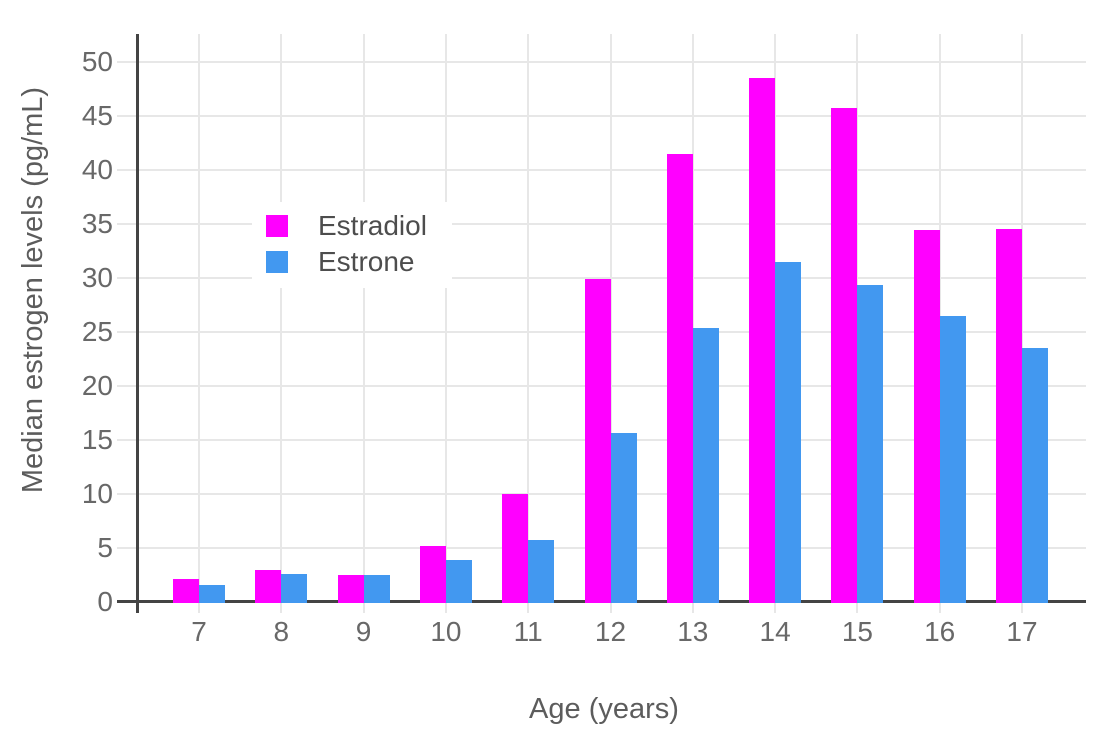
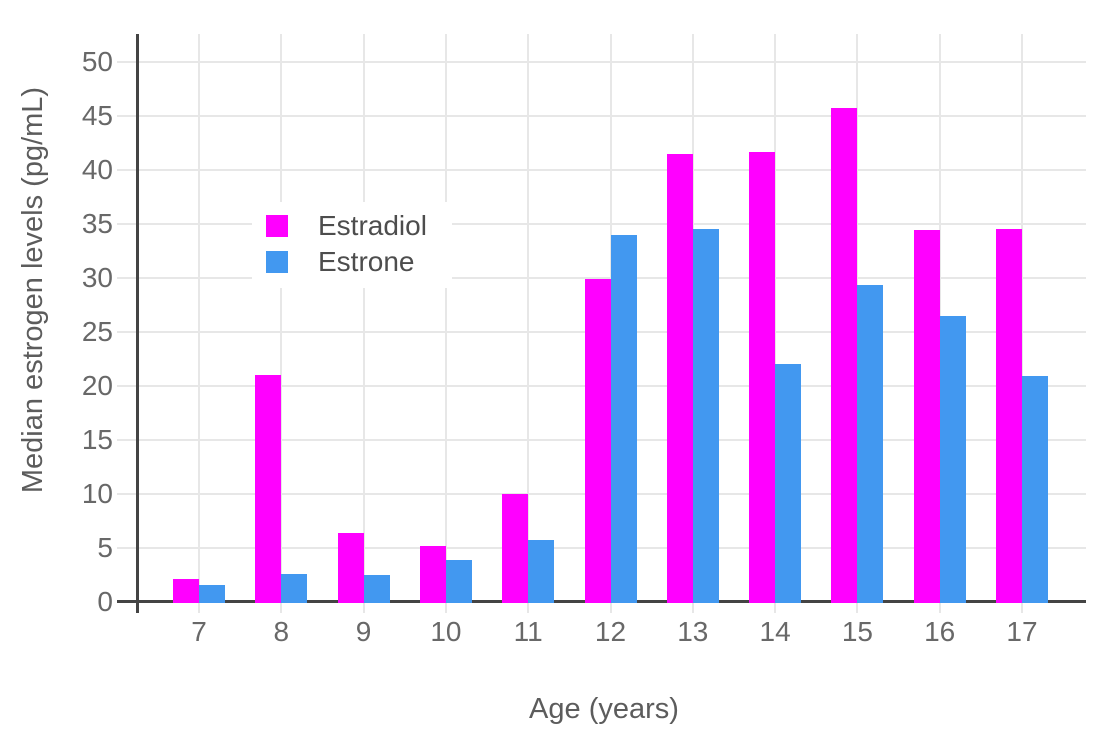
Estradiol/8: 3.1 -> 21.1
Estradiol/9: 2.6 -> 6.5
Estrone/12: 15.7 -> 34.1
Estrone/13: 25.5 -> 34.6
Estradiol/14: 48.6 -> 41.8
Estrone/14: 31.6 -> 22.1
Estrone/17: 23.6 -> 21.0
